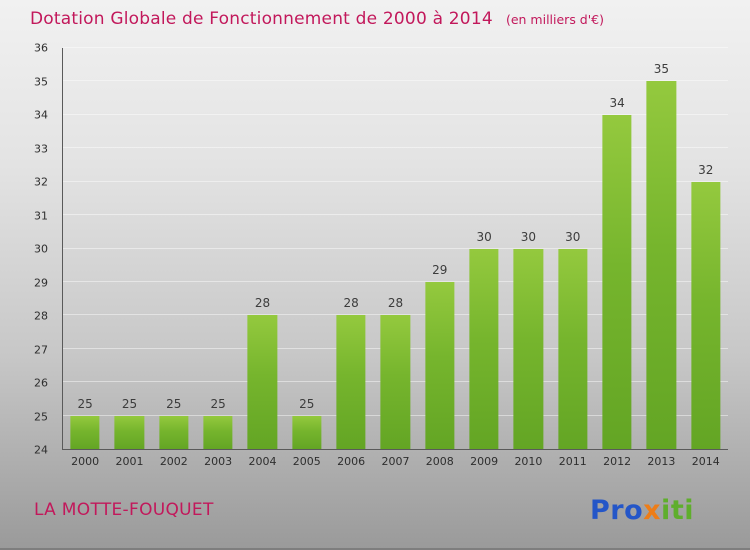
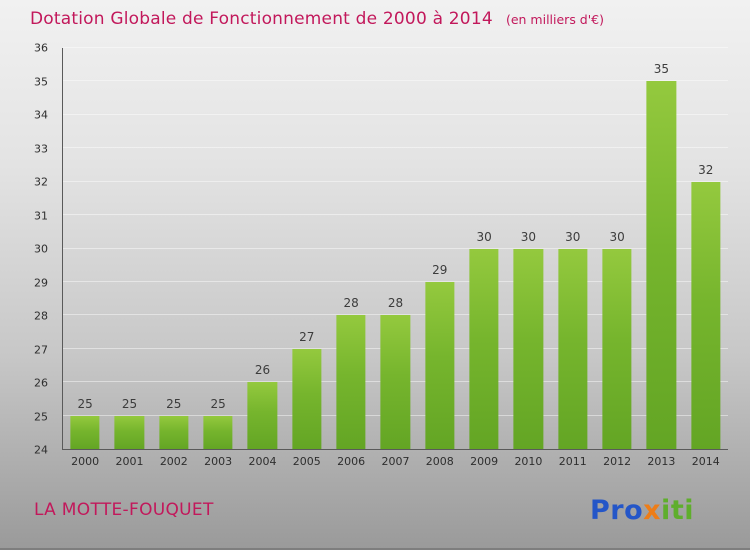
2004: 28 -> 26
2005: 25 -> 27
2012: 34 -> 30
